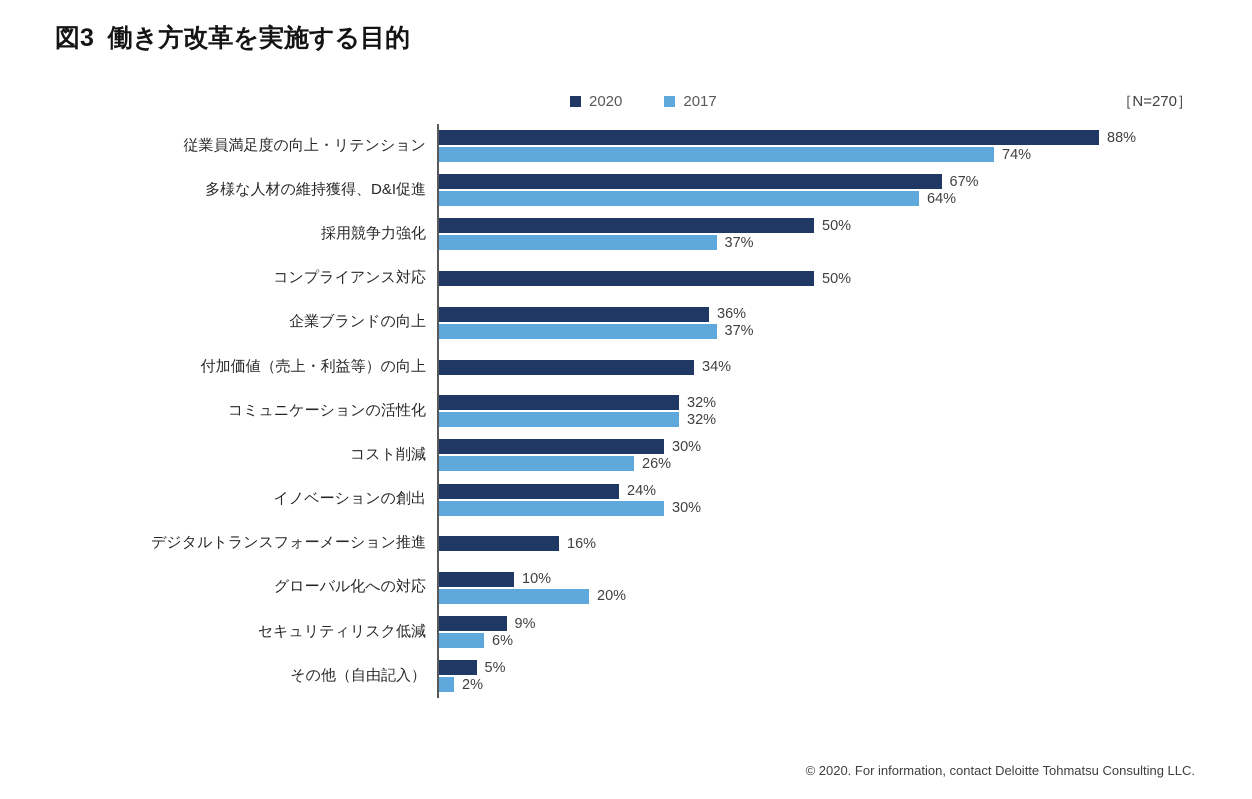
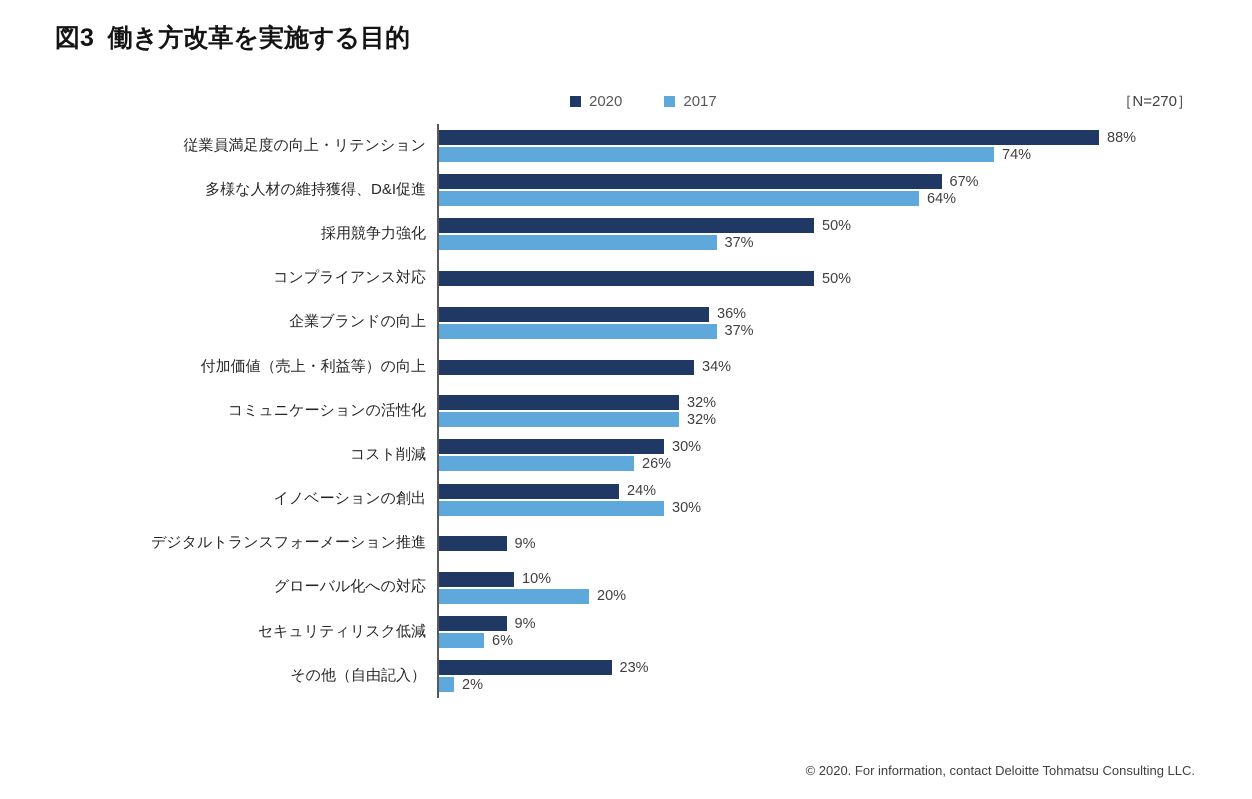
2020/デジタルトランスフォーメーション推進: 16% -> 9%
2020/その他（自由記入）: 5% -> 23%
